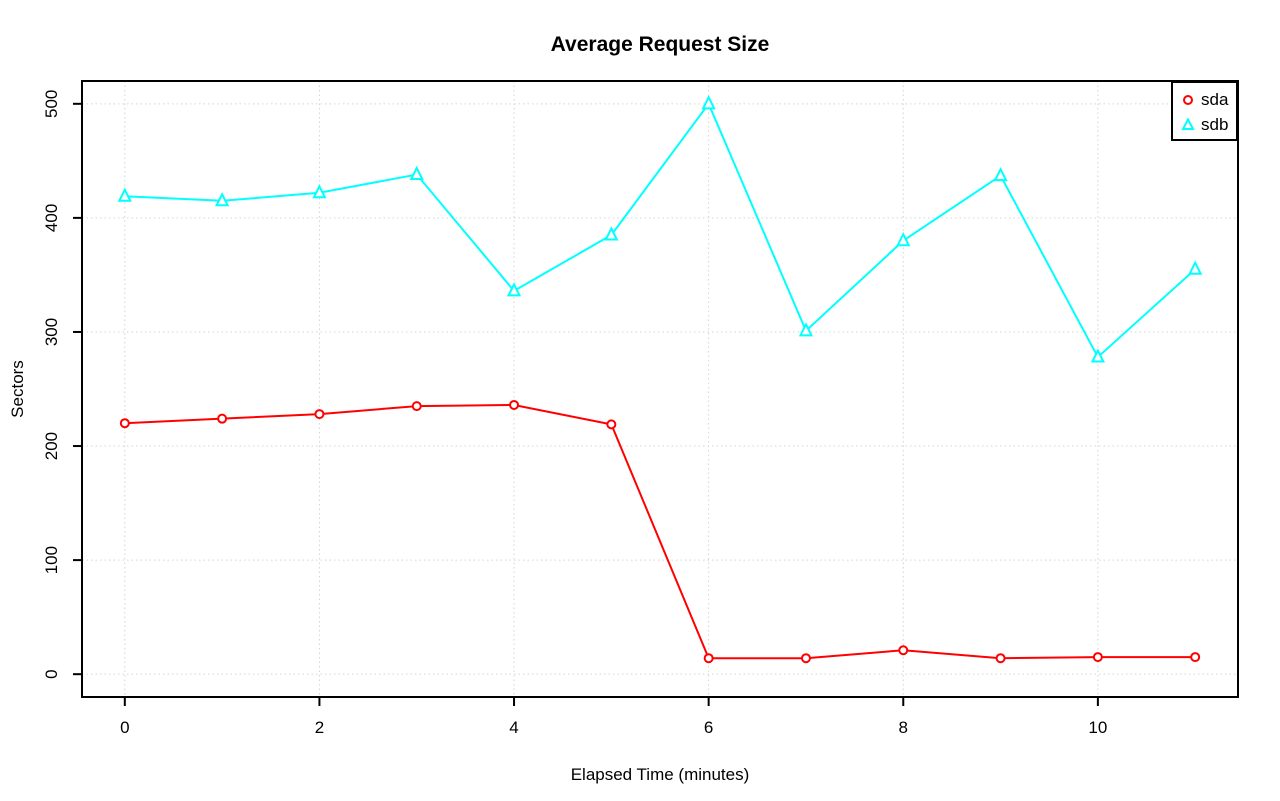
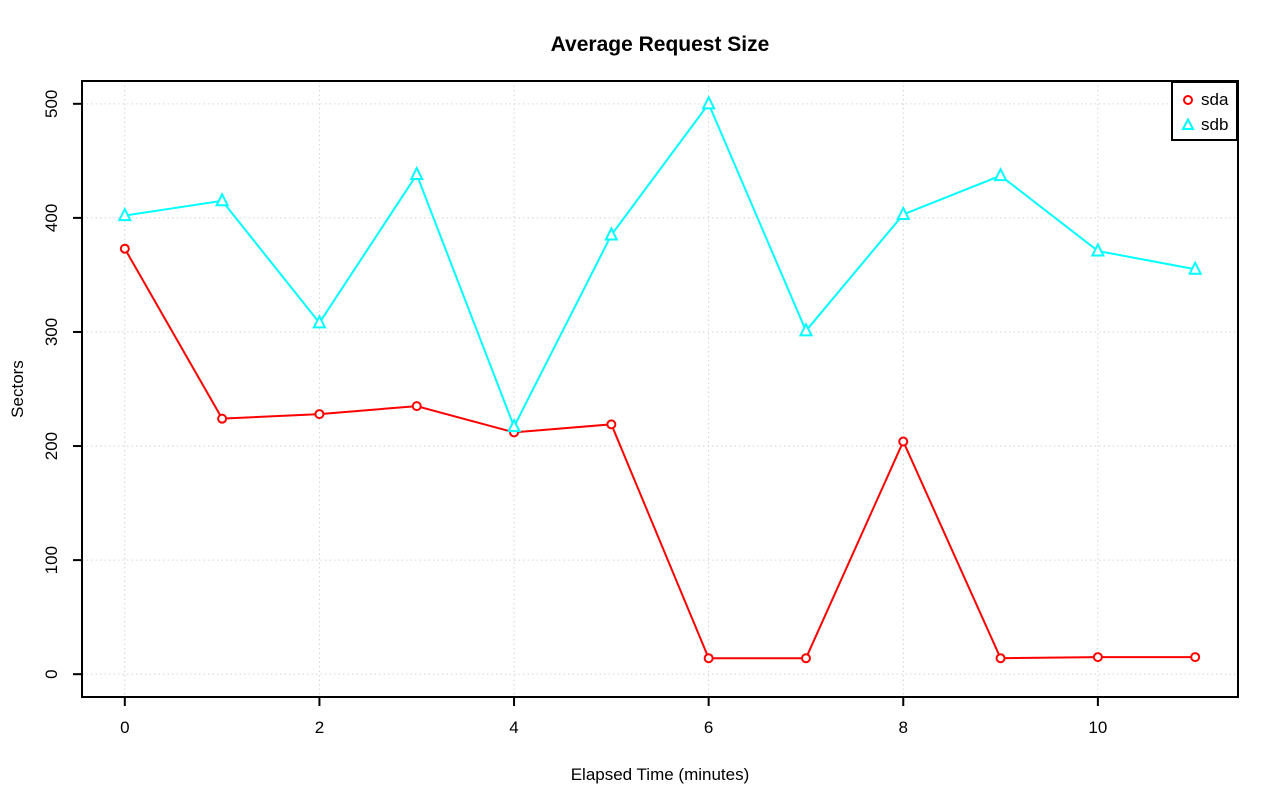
sda/0: 220 -> 373
sdb/0: 419 -> 402
sdb/2: 422 -> 308
sda/4: 236 -> 212
sdb/4: 336 -> 217
sda/8: 21 -> 204
sdb/8: 380 -> 403
sdb/10: 278 -> 371
